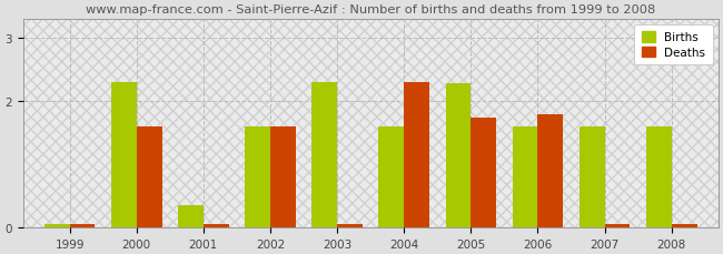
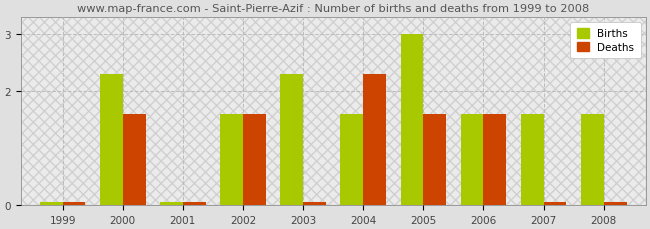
Births/2001: 0.36 -> 0.05
Births/2005: 2.28 -> 3.00
Deaths/2005: 1.74 -> 1.60
Deaths/2006: 1.78 -> 1.60
